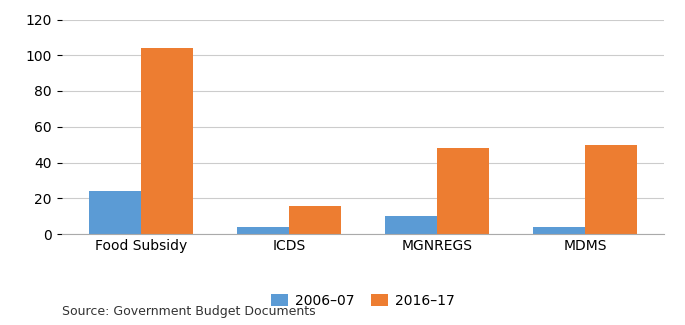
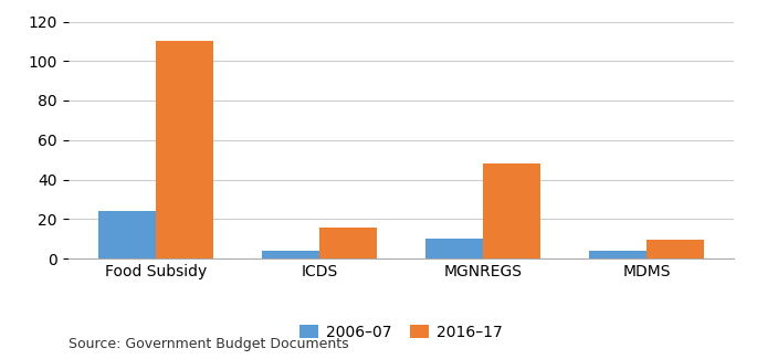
2016–17/Food Subsidy: 104 -> 110
2016–17/MDMS: 50 -> 10
